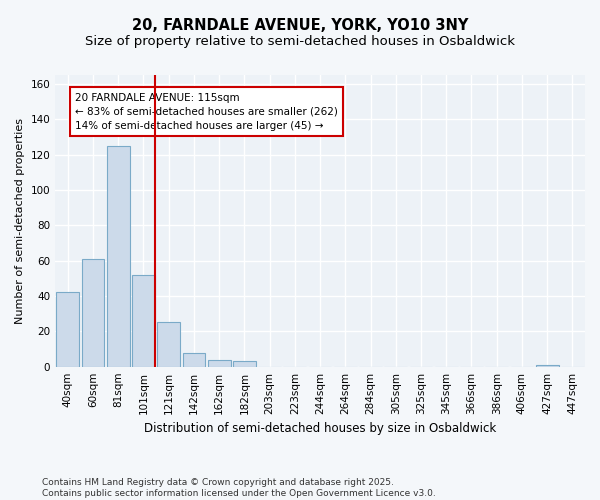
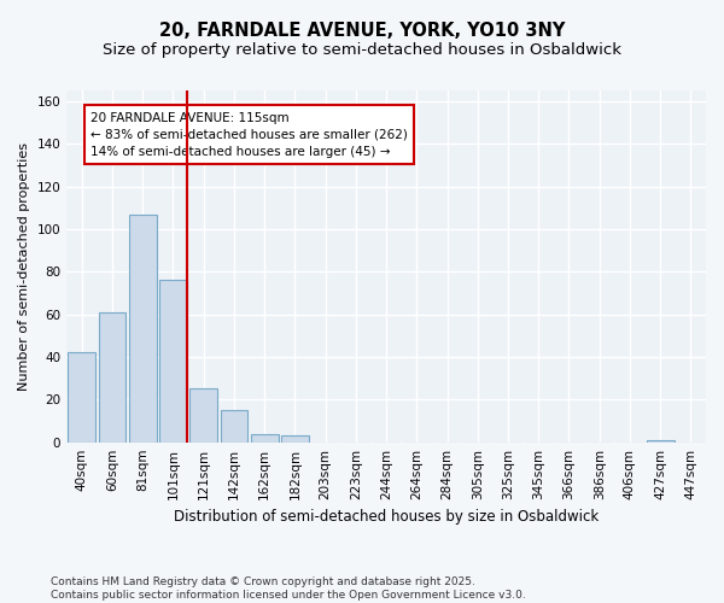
81sqm: 125 -> 107
101sqm: 52 -> 76
142sqm: 8 -> 15
